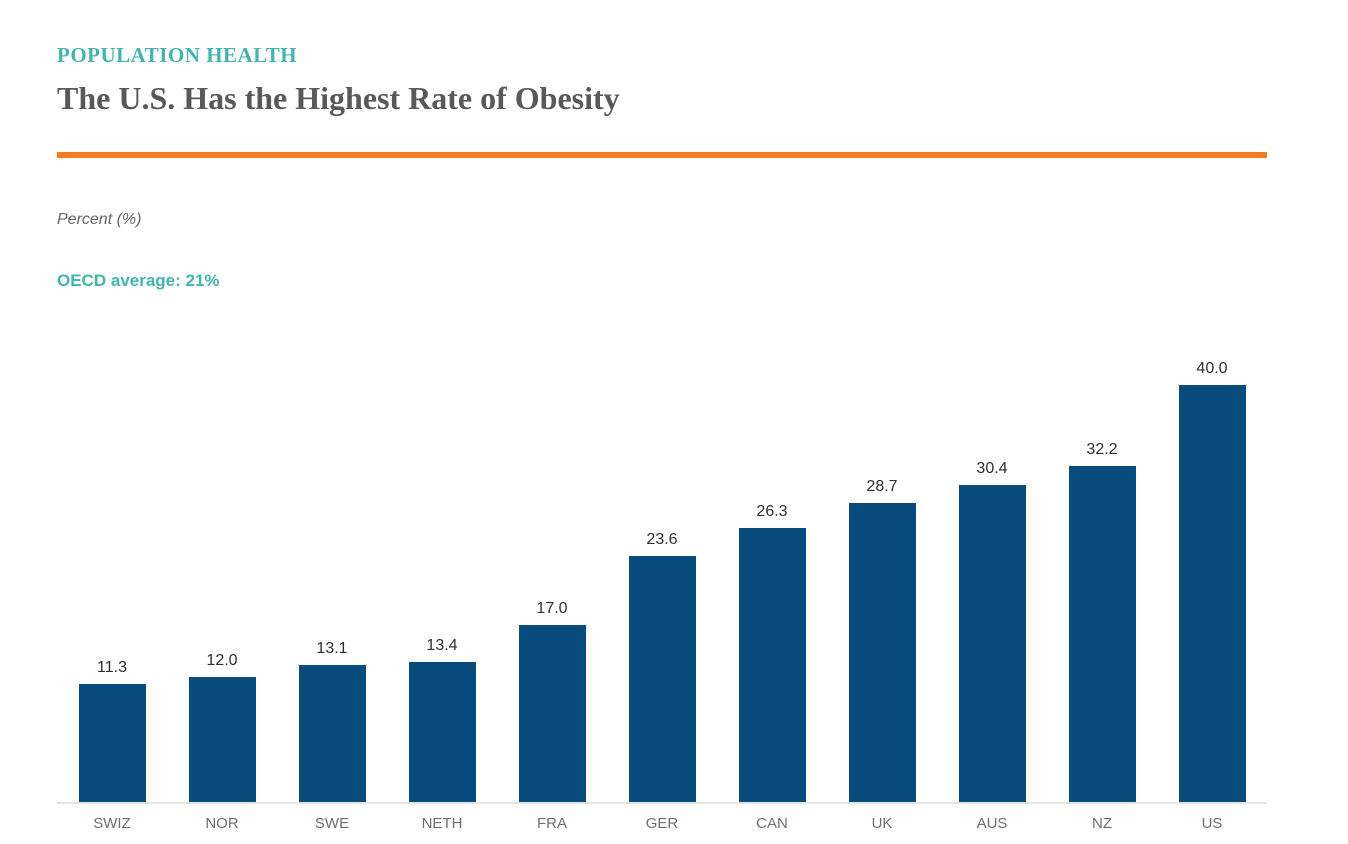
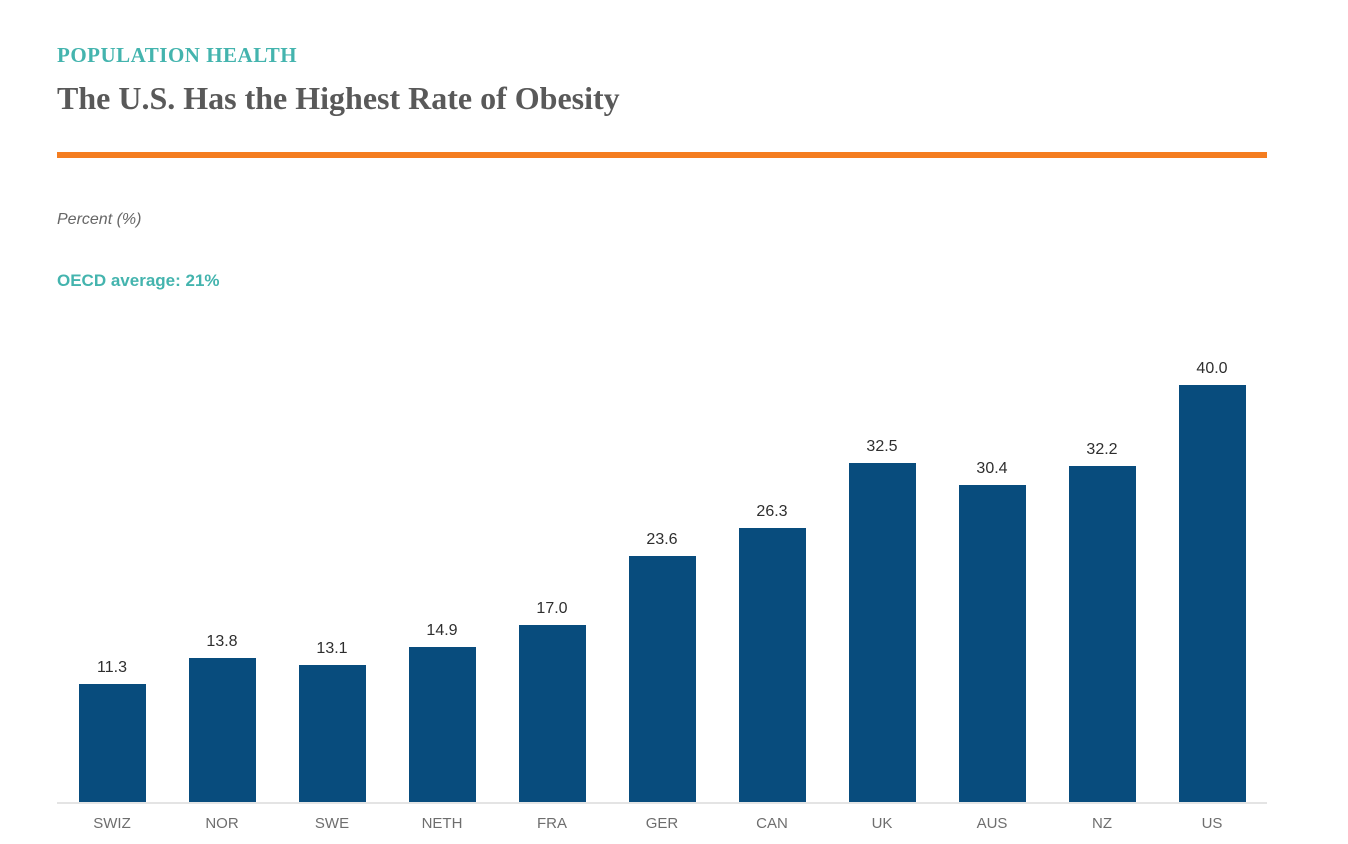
NOR: 12.0 -> 13.8
NETH: 13.4 -> 14.9
UK: 28.7 -> 32.5
